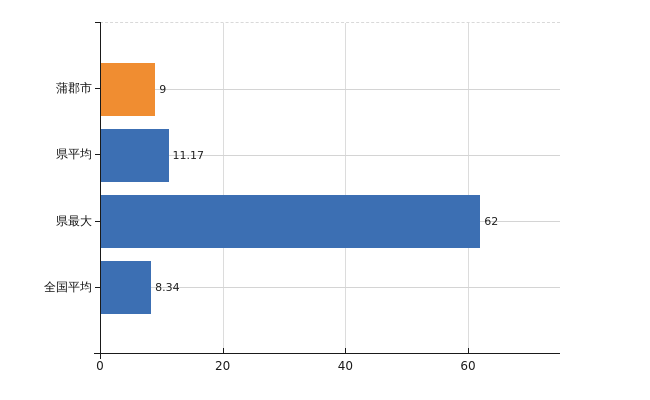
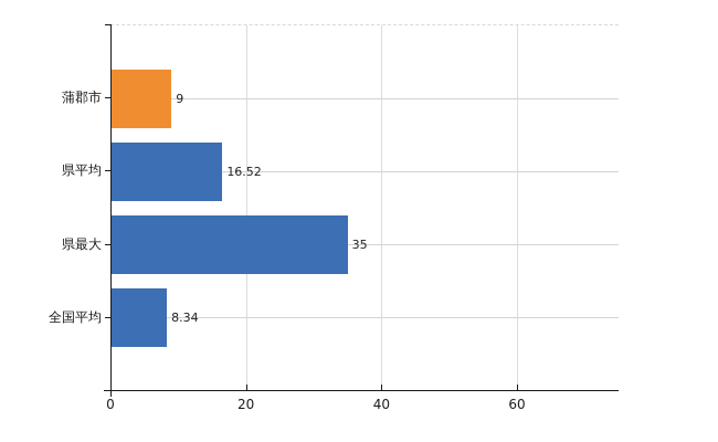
県平均: 11.17 -> 16.52
県最大: 62 -> 35
